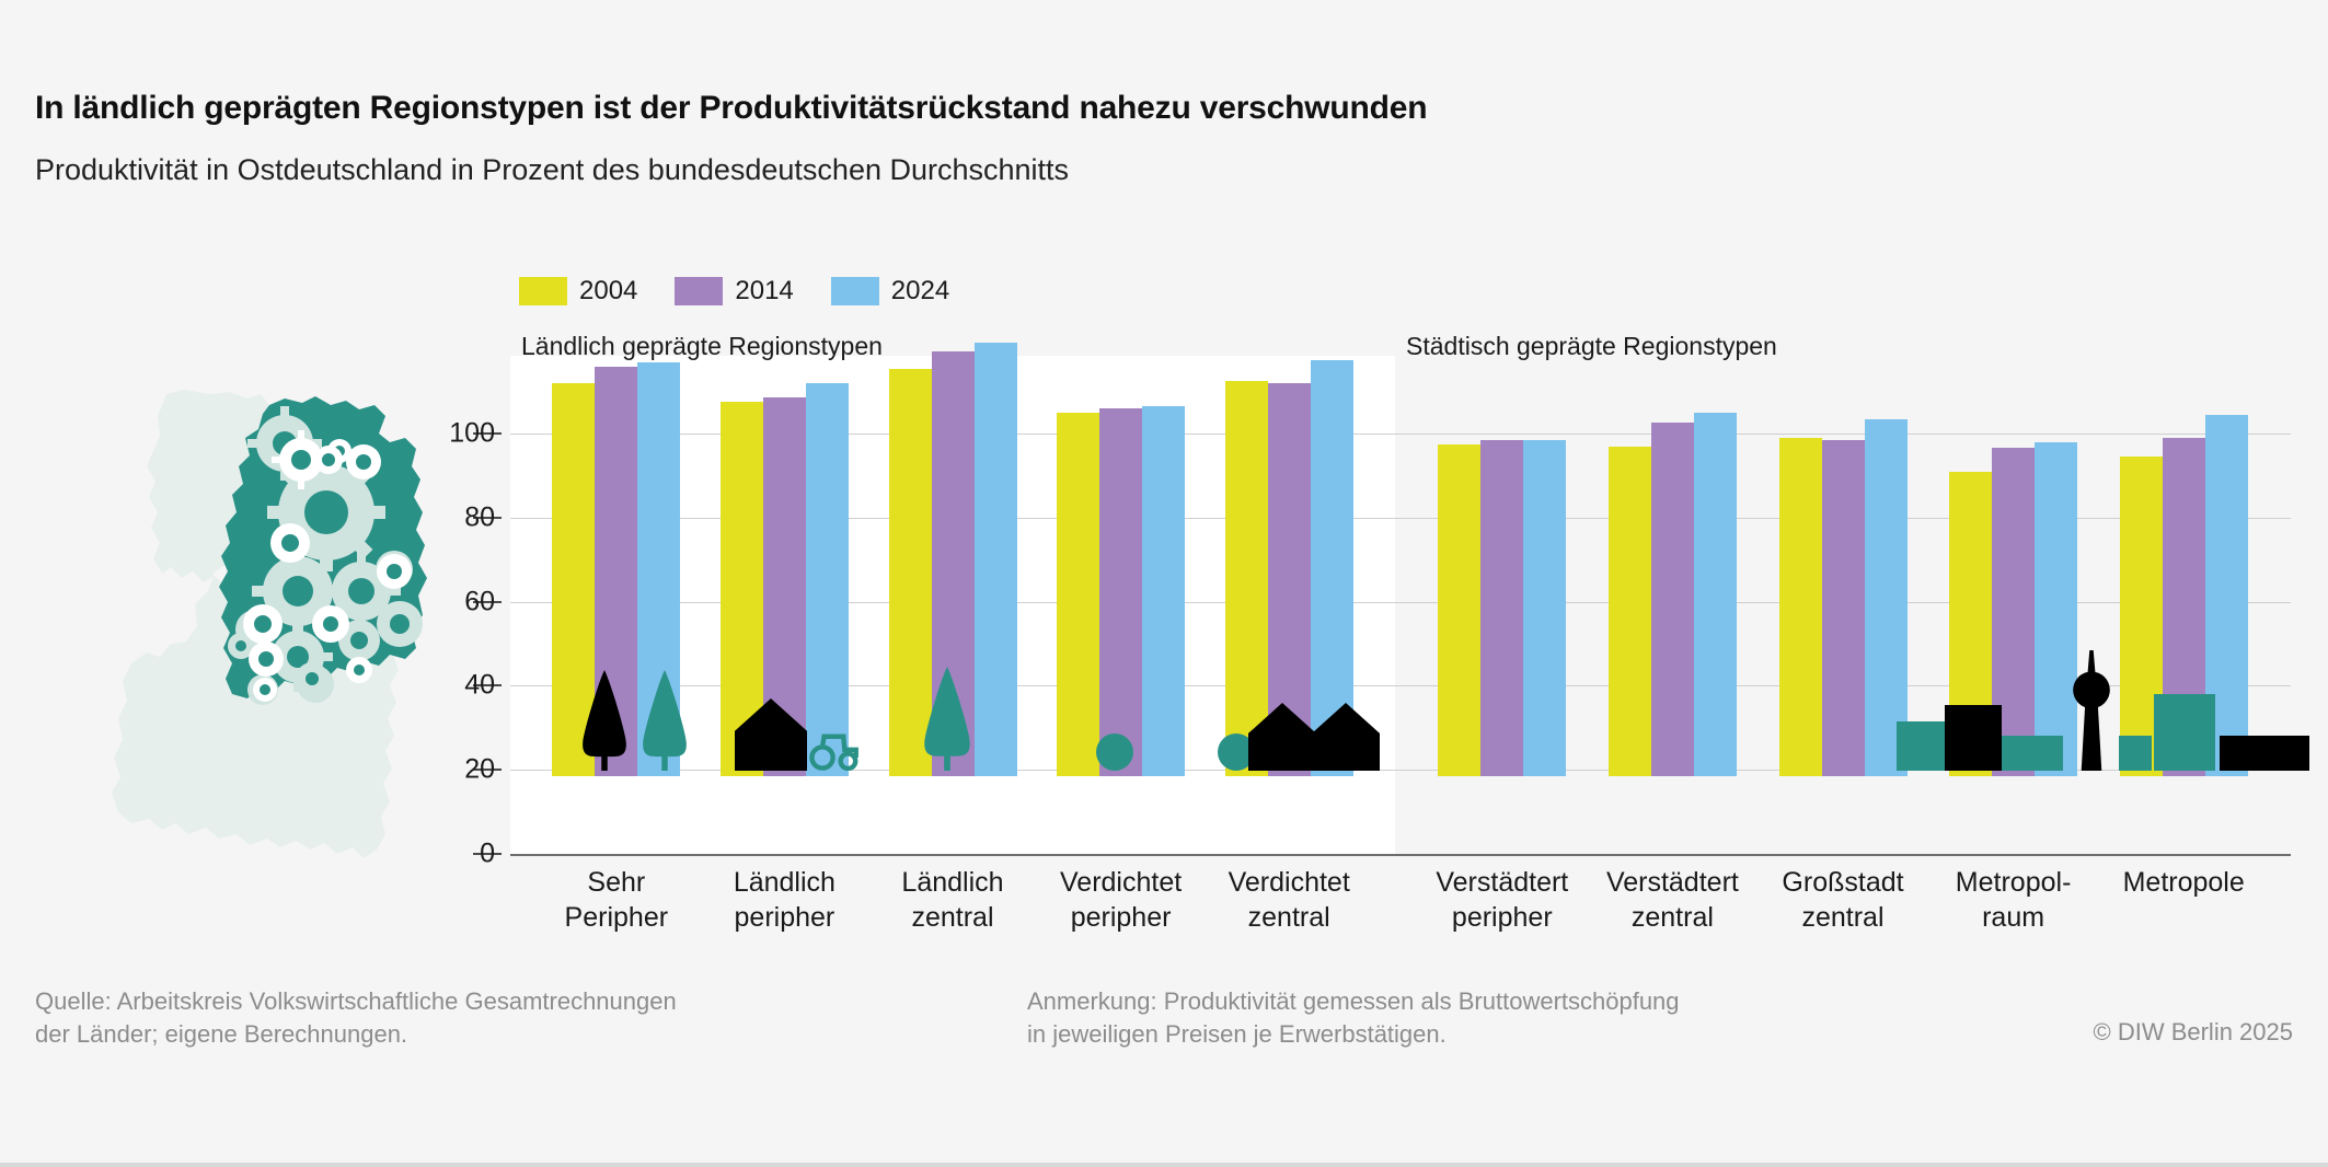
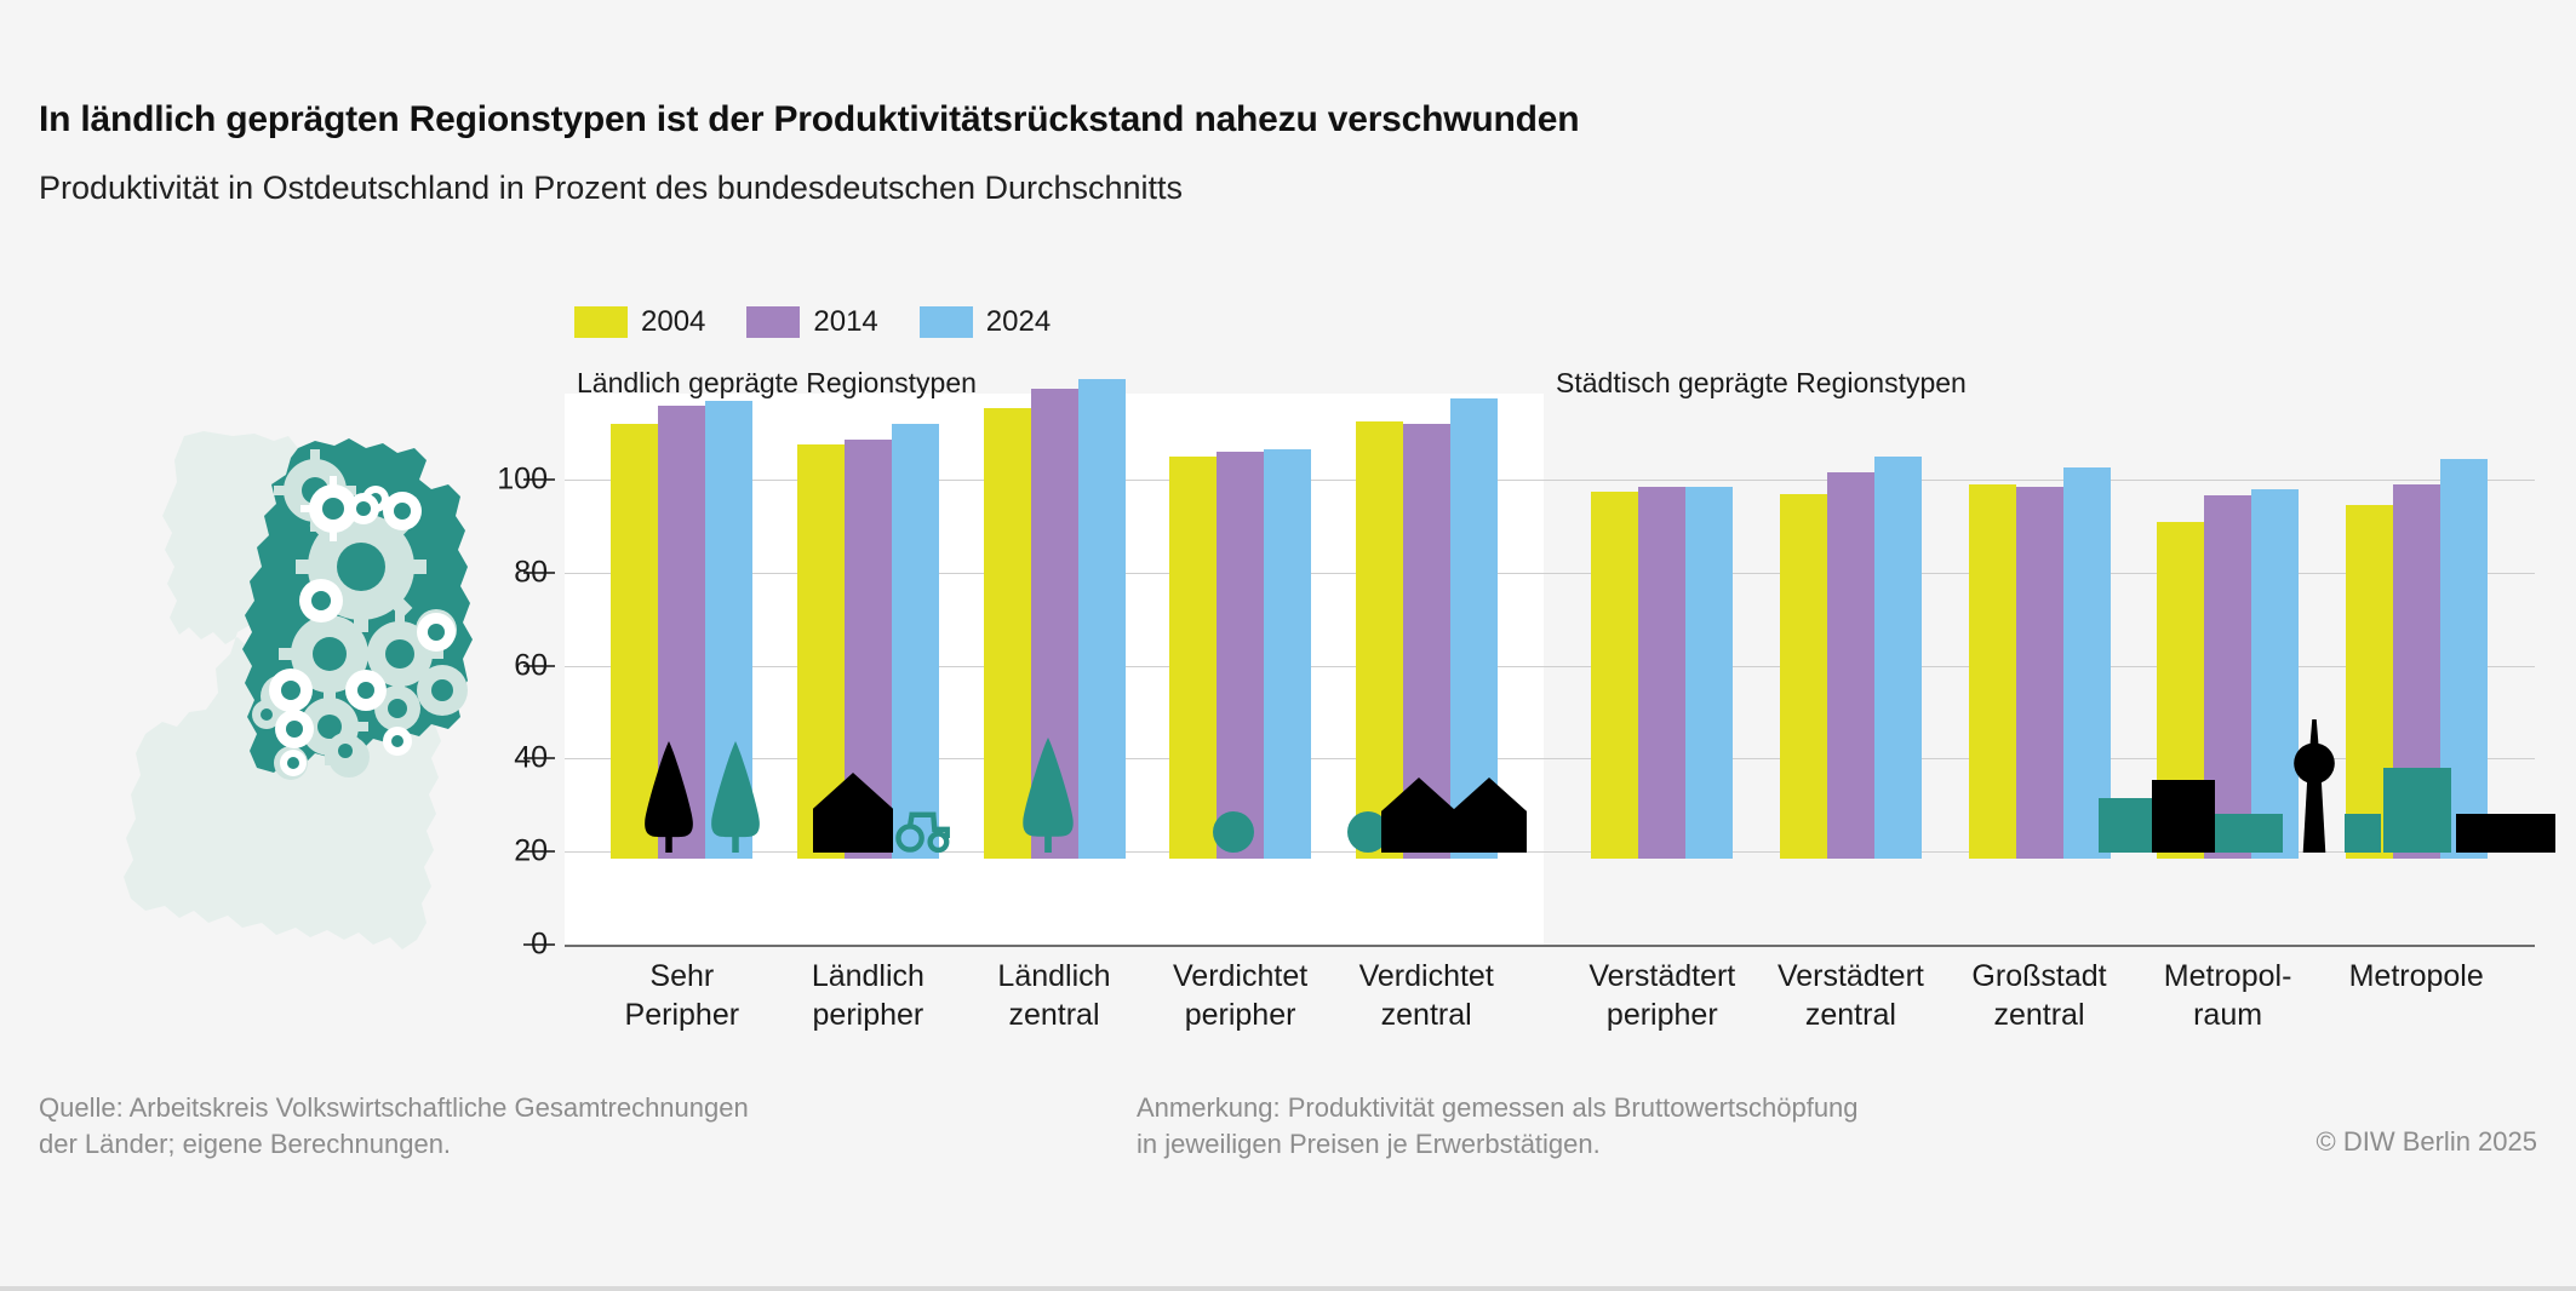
2014/Verstädtert zentral: 84 -> 83
2024/Großstadt zentral: 85 -> 84
